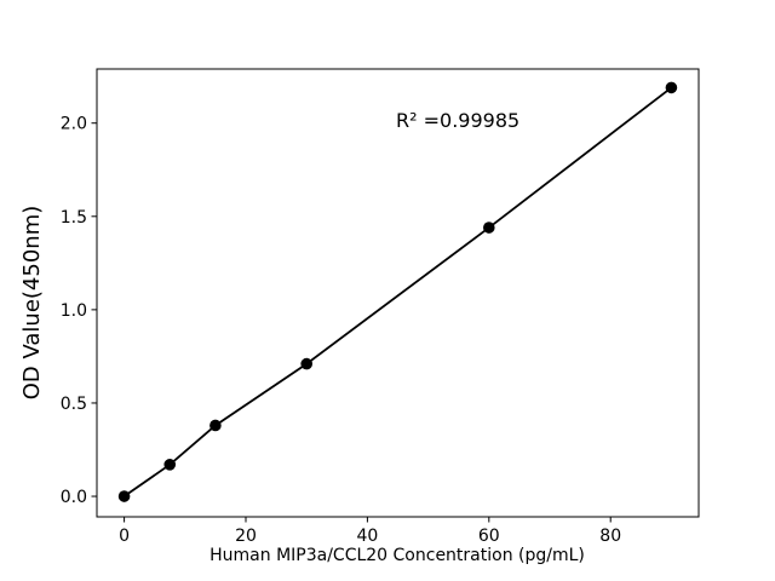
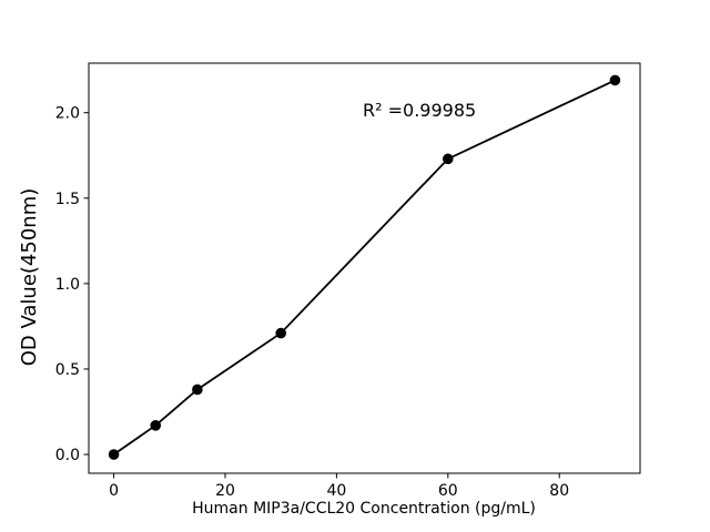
60: 1.44 -> 1.73
